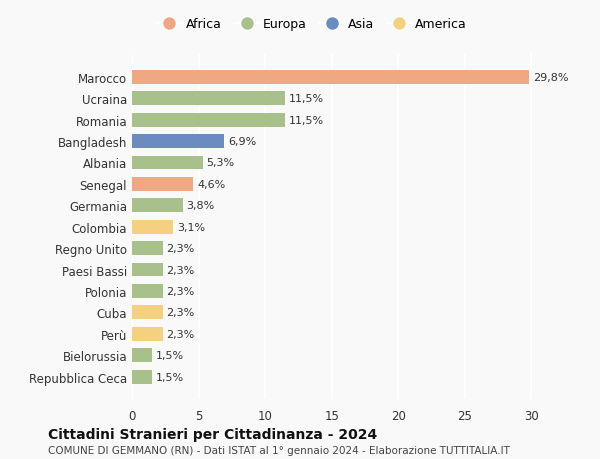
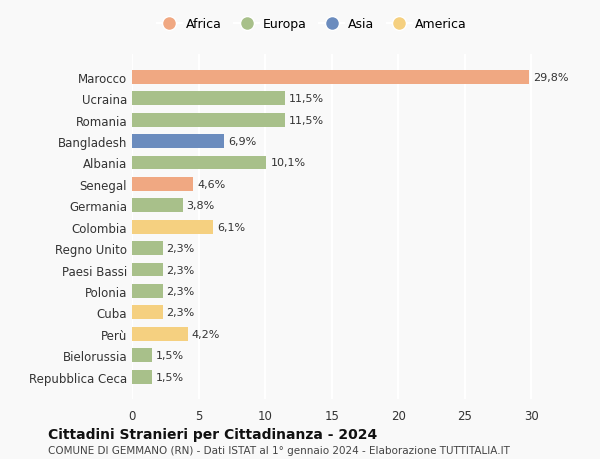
Albania: 5,3% -> 10,1%
Colombia: 3,1% -> 6,1%
Perù: 2,3% -> 4,2%
